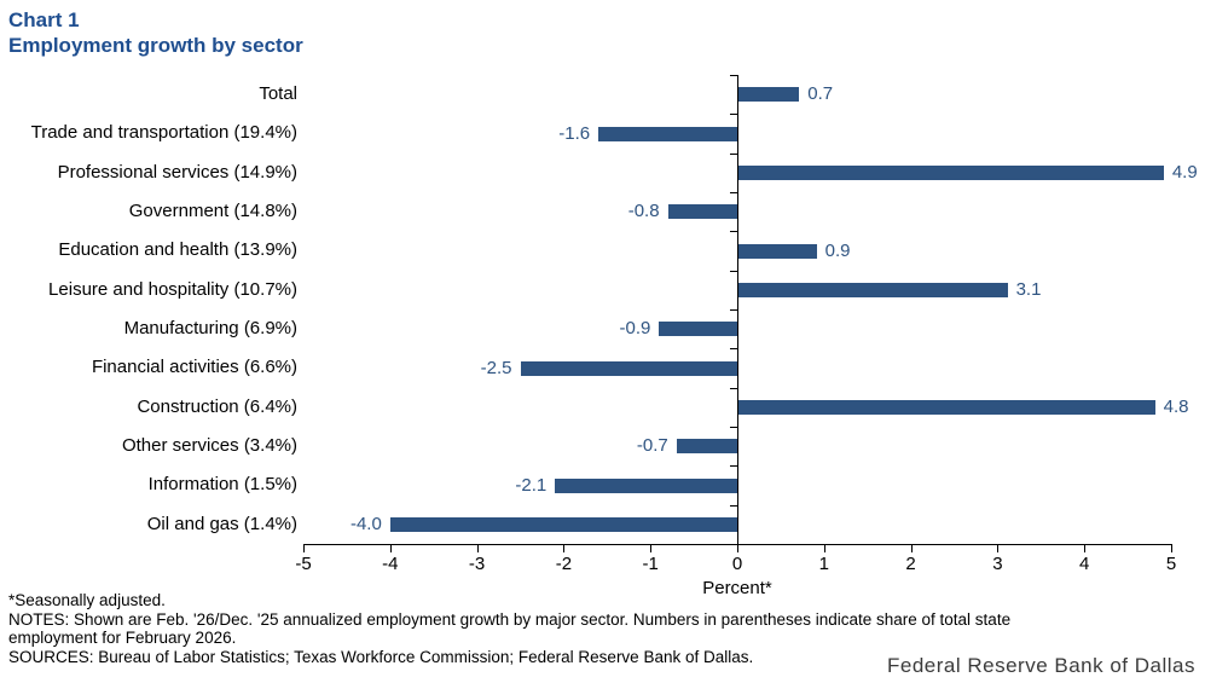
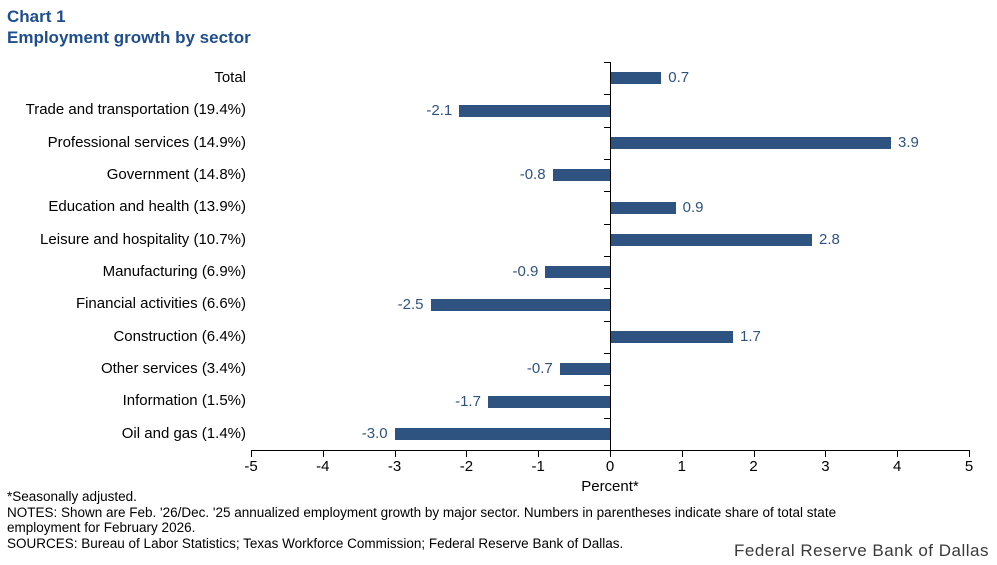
Trade and transportation (19.4%): -1.6 -> -2.1
Professional services (14.9%): 4.9 -> 3.9
Leisure and hospitality (10.7%): 3.1 -> 2.8
Construction (6.4%): 4.8 -> 1.7
Information (1.5%): -2.1 -> -1.7
Oil and gas (1.4%): -4.0 -> -3.0
